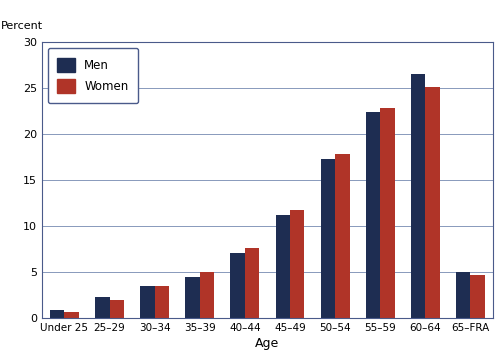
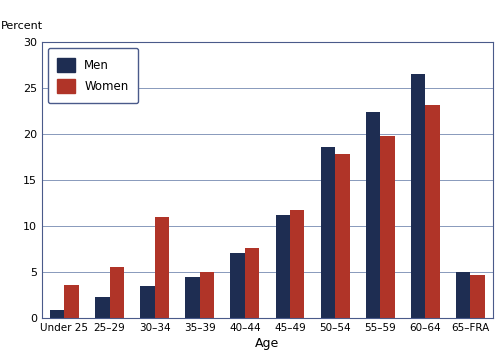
Women/Under 25: 0.7 -> 3.6
Women/25–29: 2.0 -> 5.6
Women/30–34: 3.5 -> 11.0
Men/50–54: 17.3 -> 18.6
Women/55–59: 22.8 -> 19.8
Women/60–64: 25.1 -> 23.2
